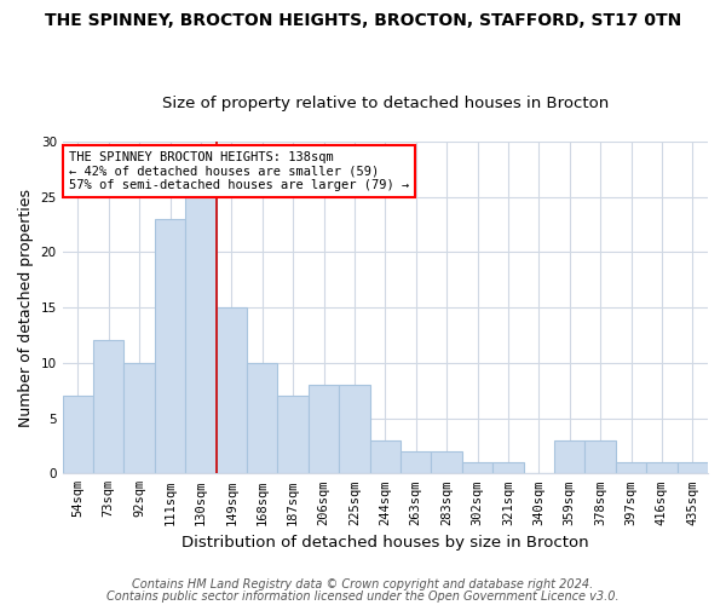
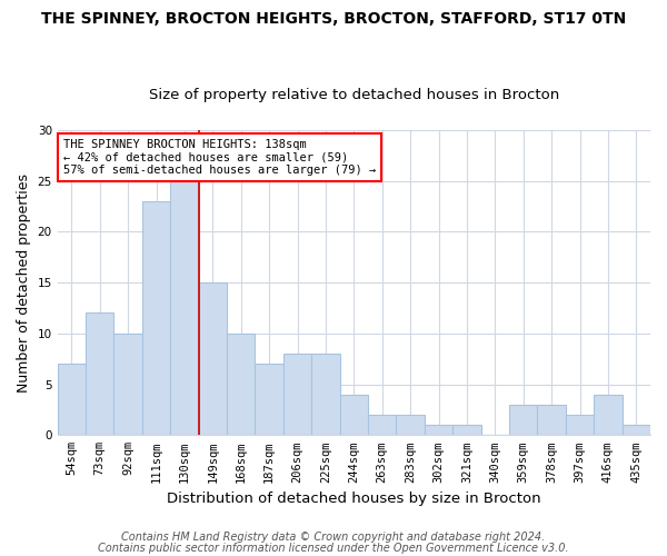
244sqm: 3 -> 4
397sqm: 1 -> 2
416sqm: 1 -> 4
